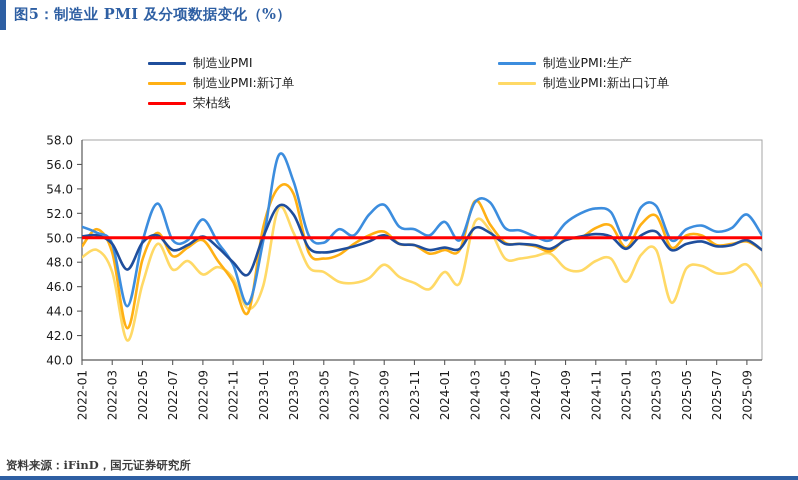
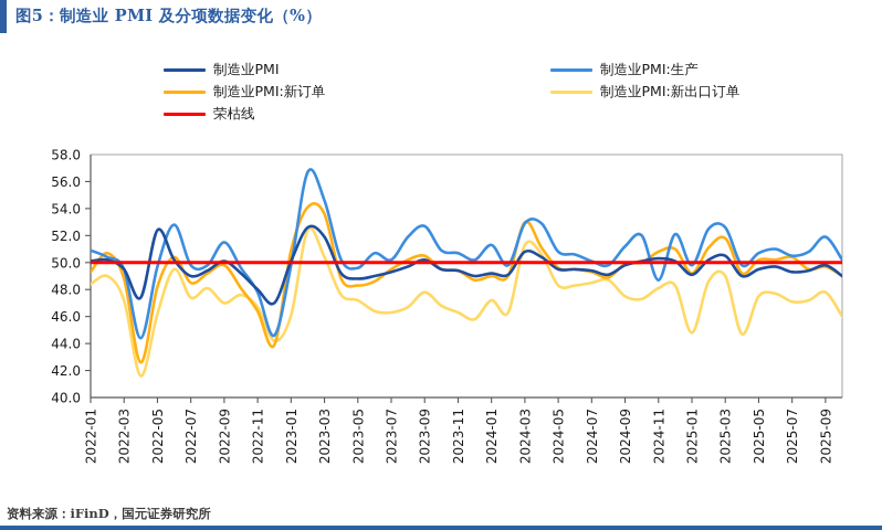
制造业PMI/2022-05: 49.6 -> 52.4
制造业PMI:生产/2024-11: 52.4 -> 48.7
制造业PMI:新出口订单/2025-01: 46.4 -> 44.8
制造业PMI:新订单/2025-07: 49.4 -> 50.4
